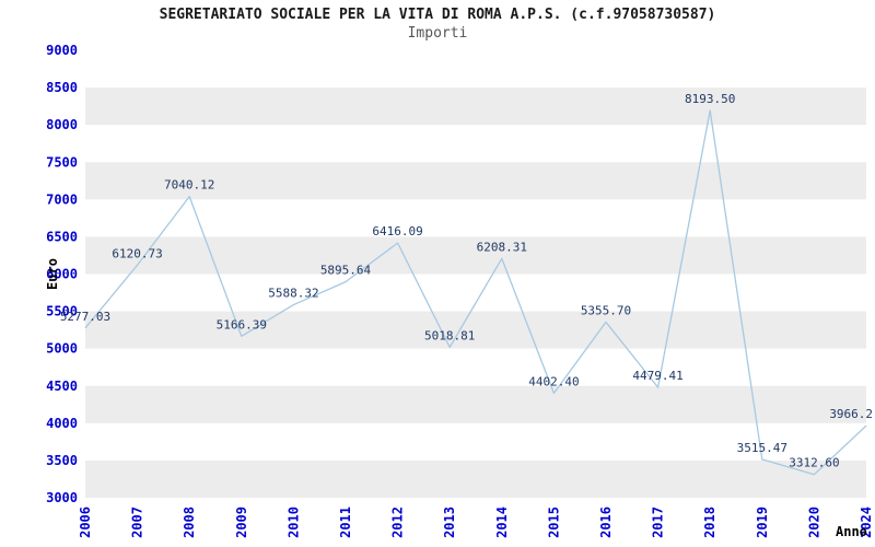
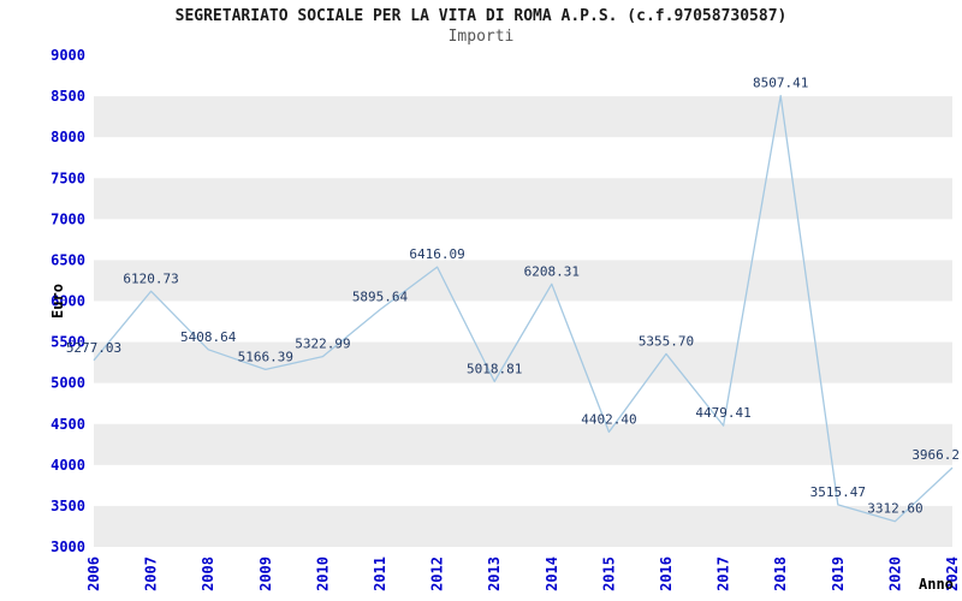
2008: 7040.12 -> 5408.64
2010: 5588.32 -> 5322.99
2018: 8193.50 -> 8507.41
